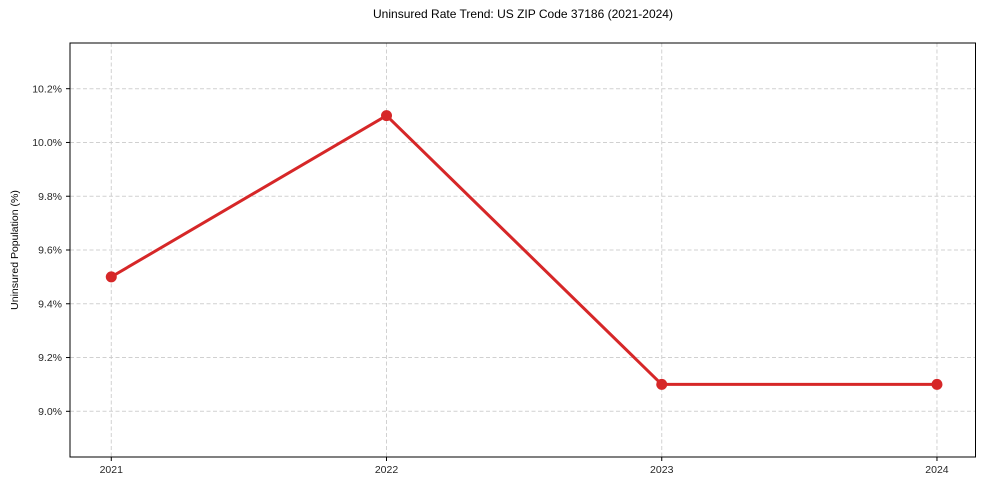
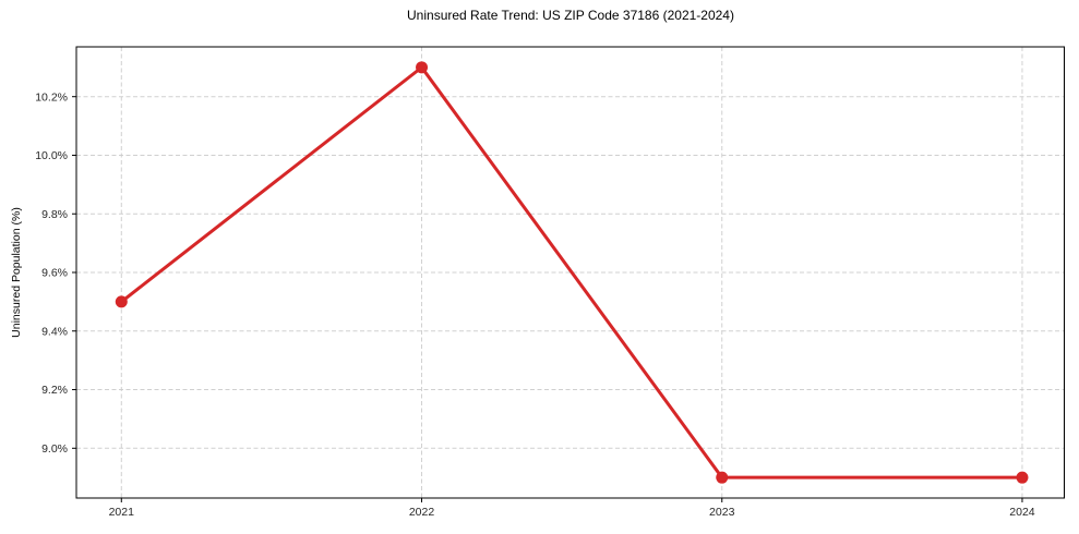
2022: 10.1% -> 10.3%
2023: 9.1% -> 8.9%
2024: 9.1% -> 8.9%
